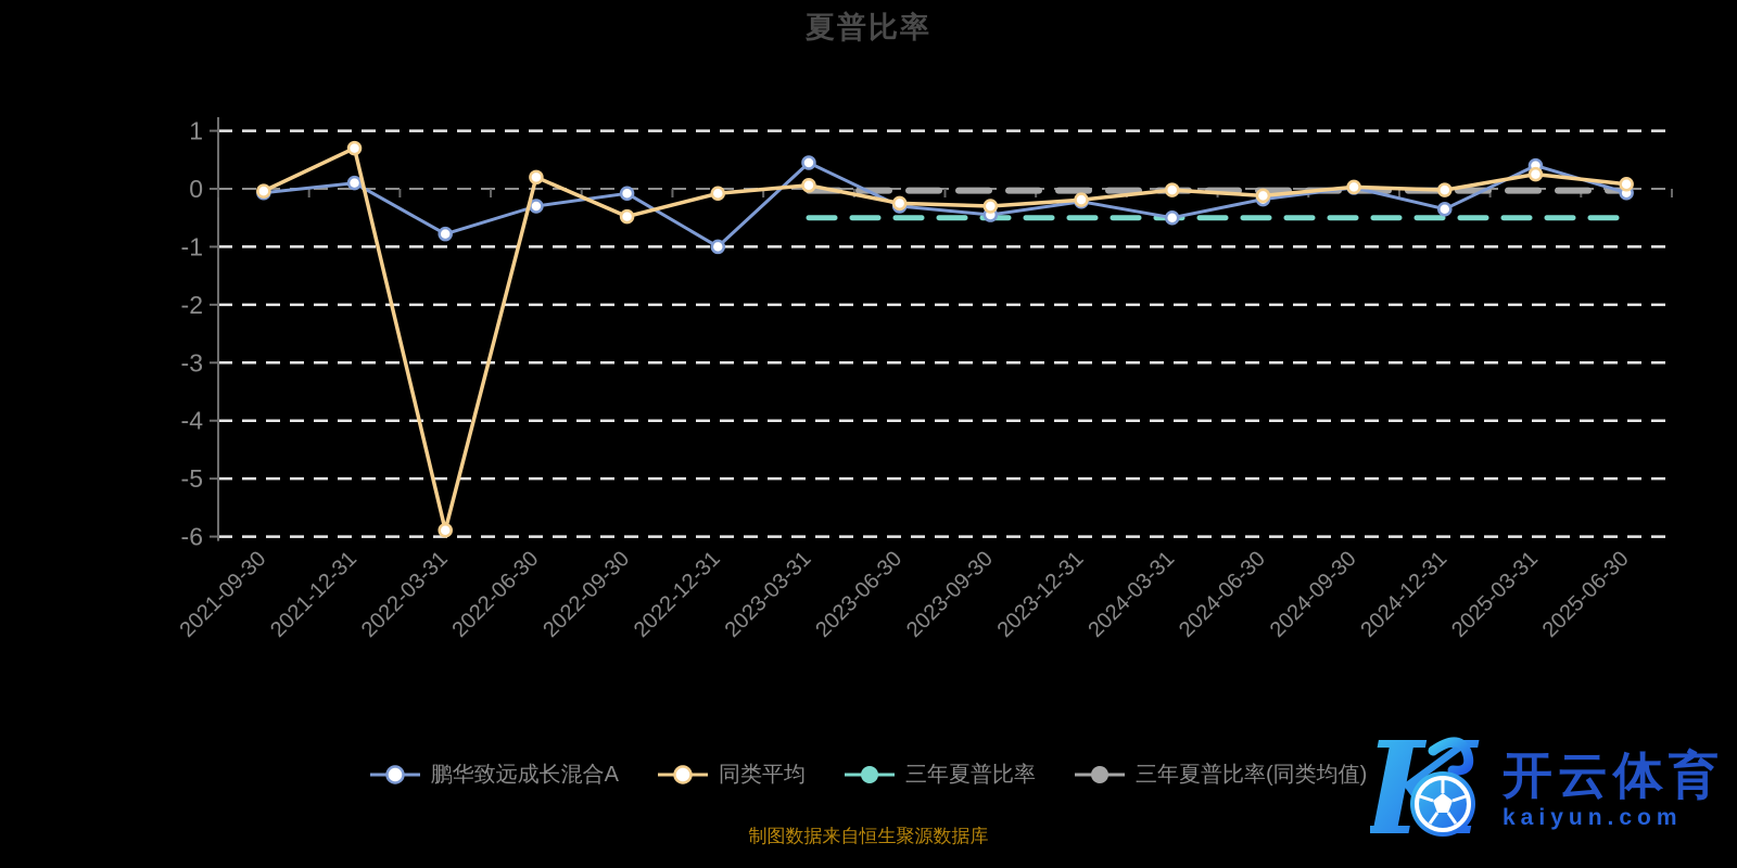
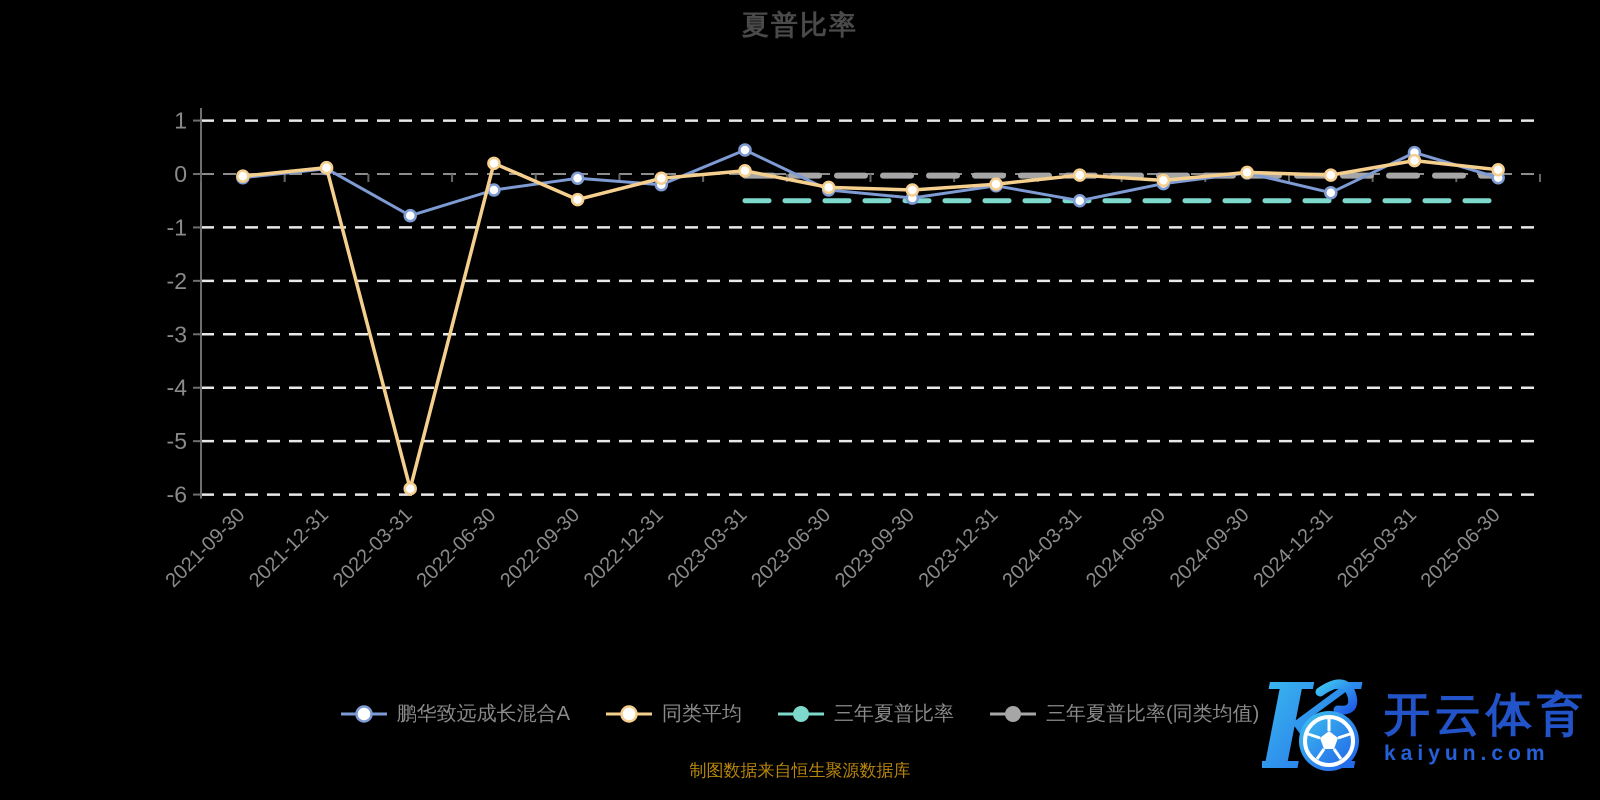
同类平均/2021-12-31: 0.7 -> 0.1
鹏华致远成长混合A/2022-12-31: -1.0 -> -0.2
